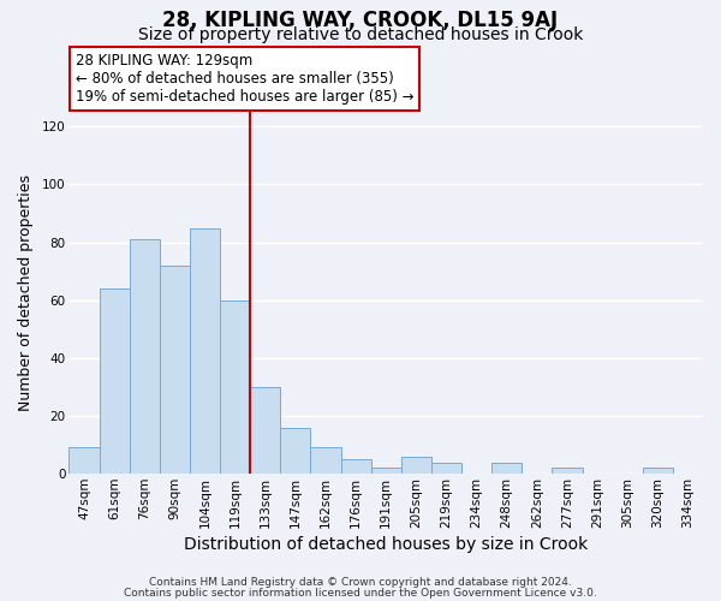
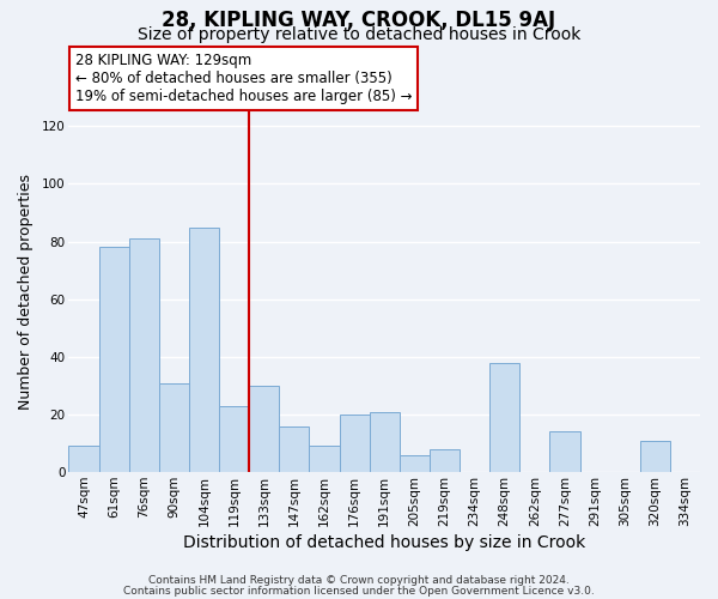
61sqm: 64 -> 78
90sqm: 72 -> 31
119sqm: 60 -> 23
176sqm: 5 -> 20
191sqm: 2 -> 21
219sqm: 4 -> 8
248sqm: 4 -> 38
277sqm: 2 -> 14
320sqm: 2 -> 11
